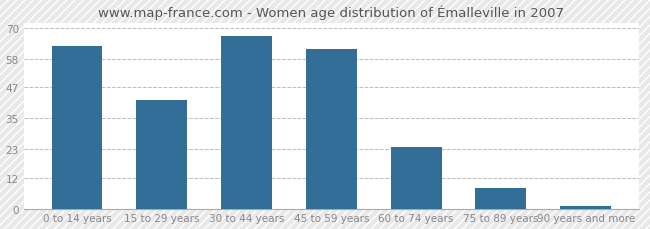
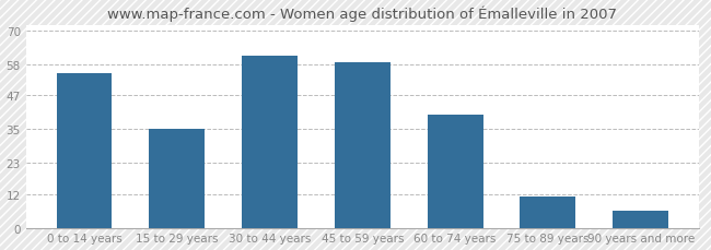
0 to 14 years: 63 -> 55
15 to 29 years: 42 -> 35
30 to 44 years: 67 -> 61
45 to 59 years: 62 -> 59
60 to 74 years: 24 -> 40
75 to 89 years: 8 -> 11
90 years and more: 1 -> 6
